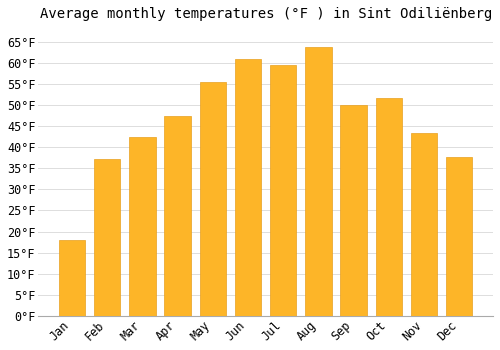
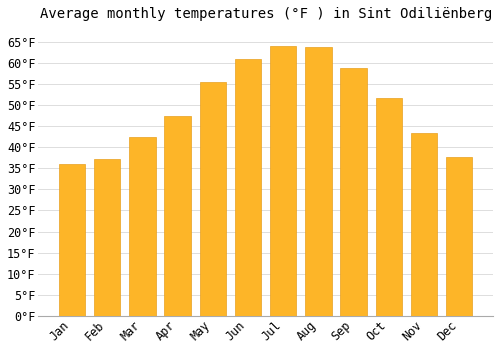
Jan: 18.0°F -> 36.0°F
Jul: 59.5°F -> 63.9°F
Sep: 50.0°F -> 58.8°F
